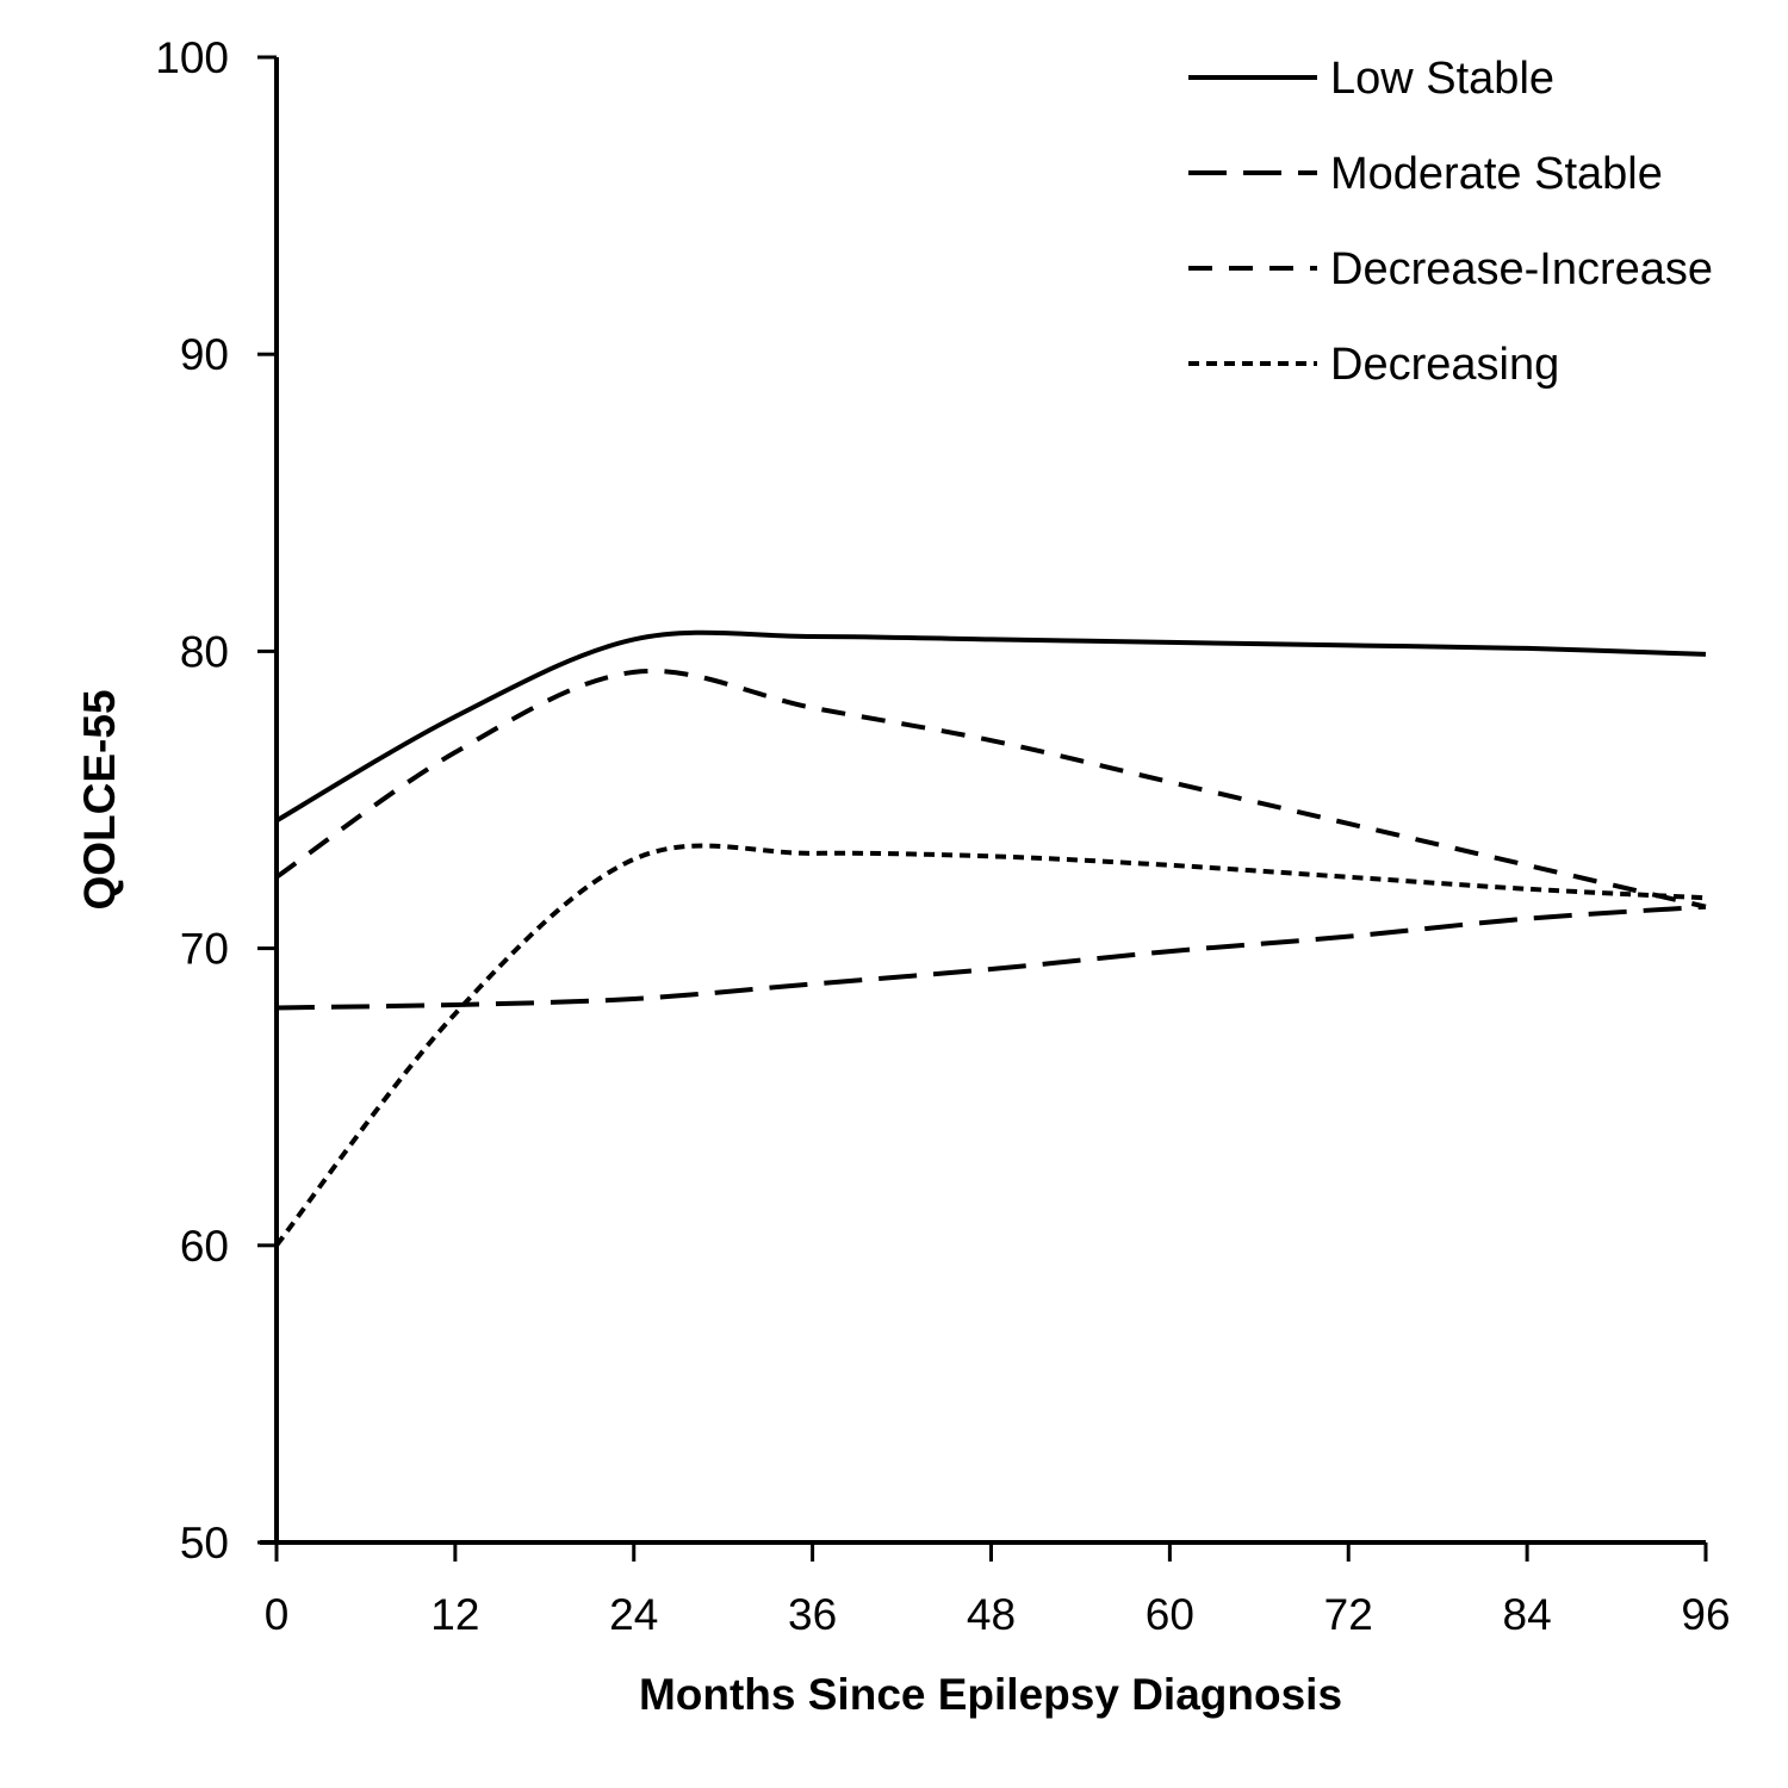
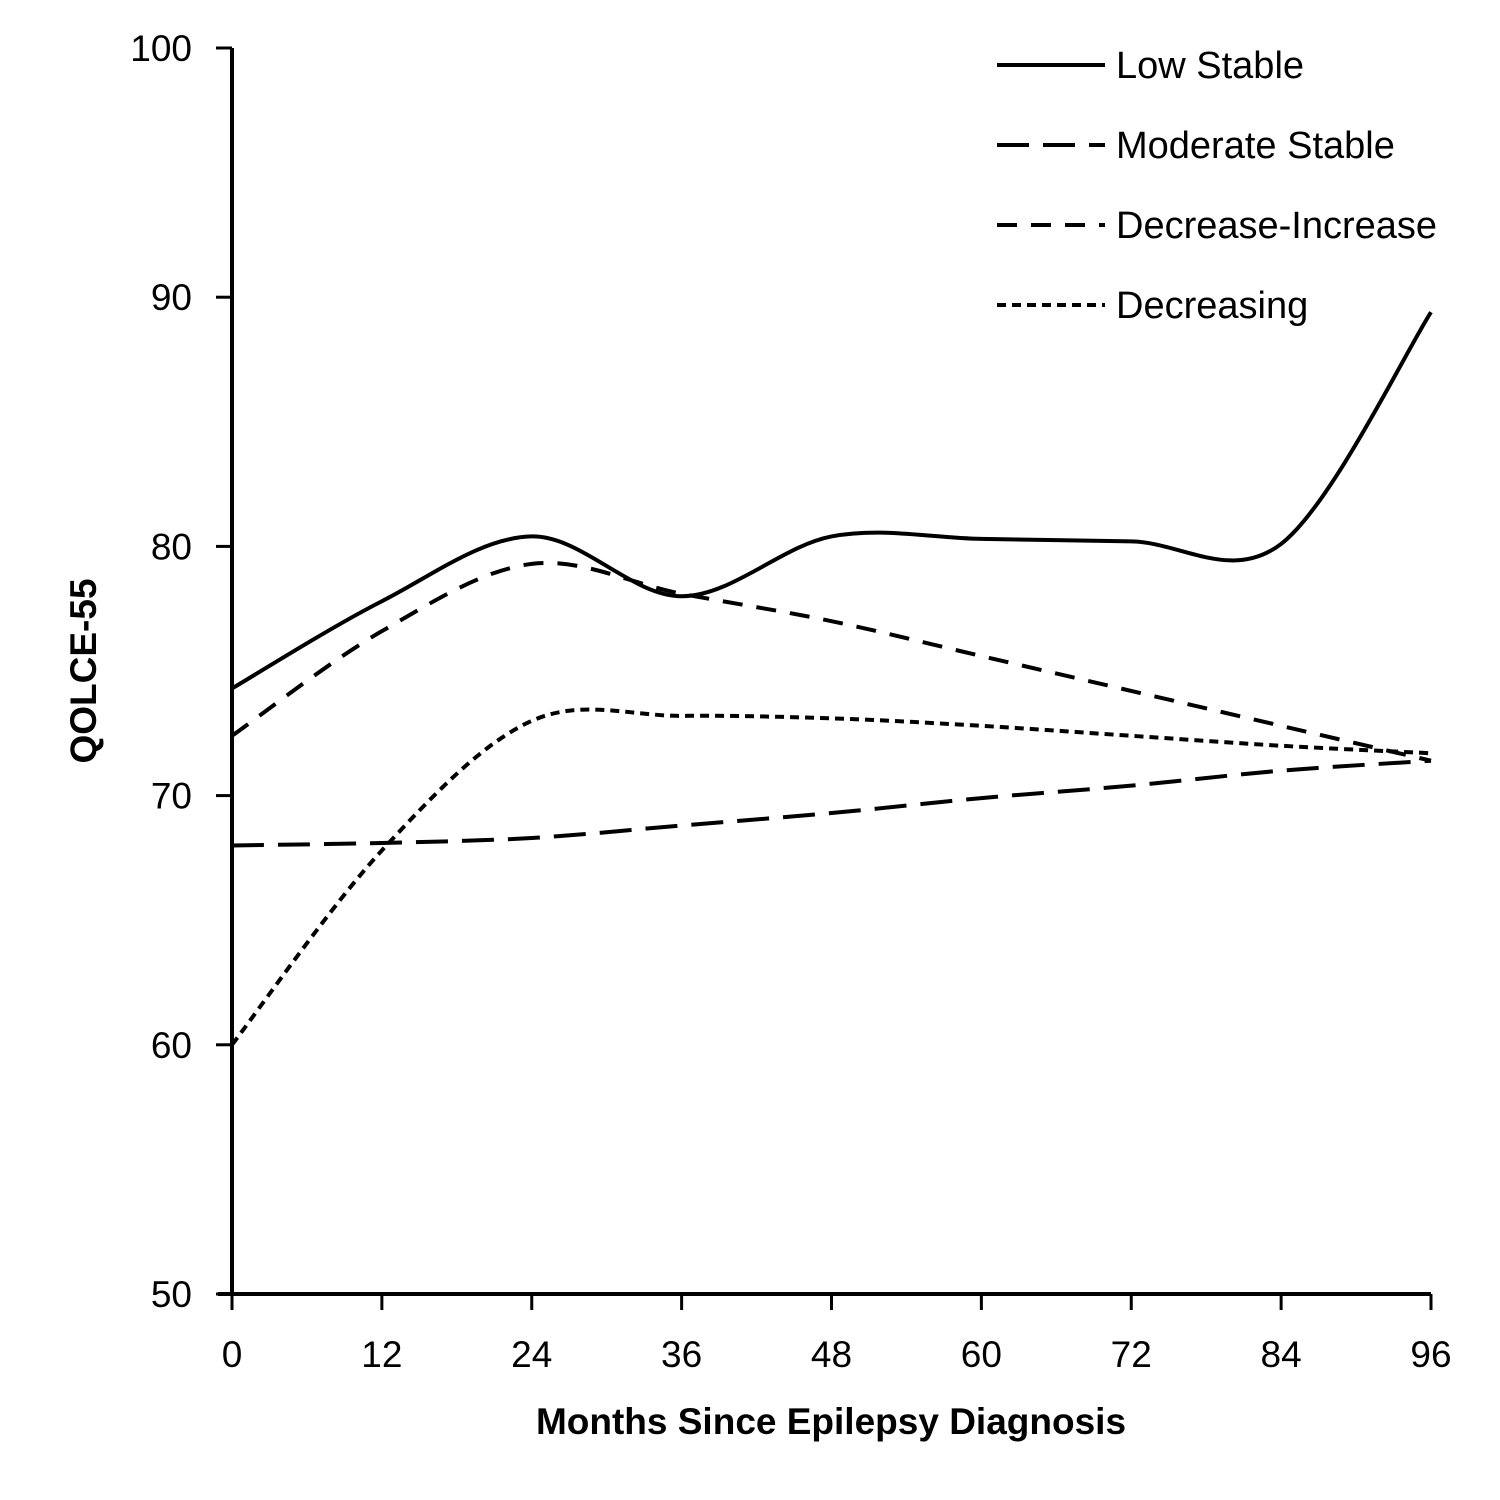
Low Stable/36: 80.5 -> 78.0
Low Stable/96: 79.9 -> 89.4
